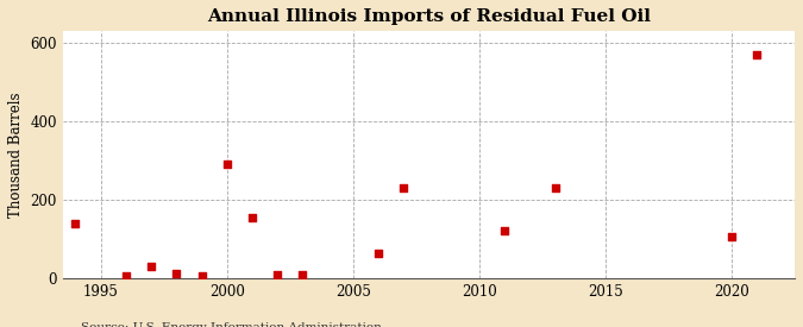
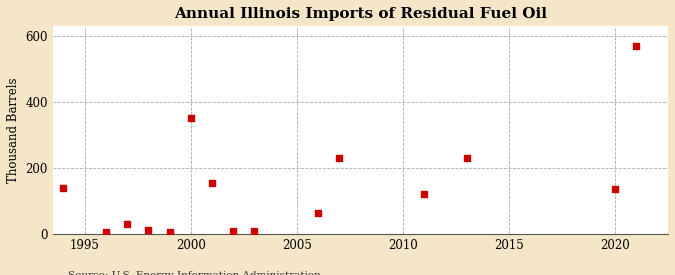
2000: 290 -> 350
2020: 105 -> 135
